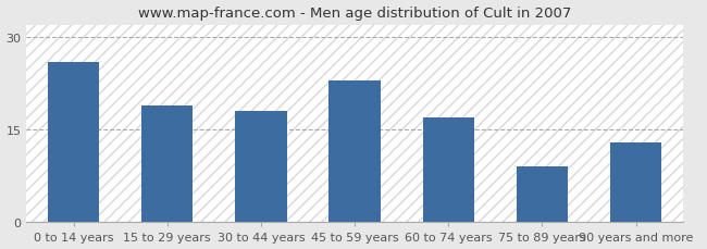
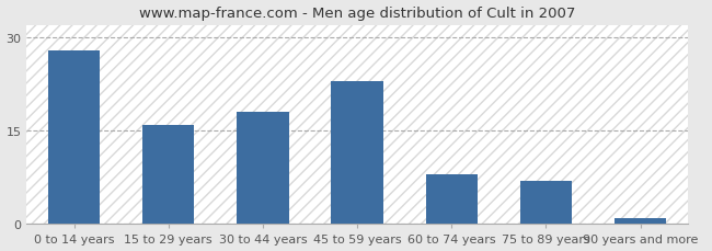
0 to 14 years: 26 -> 28
15 to 29 years: 19 -> 16
60 to 74 years: 17 -> 8
75 to 89 years: 9 -> 7
90 years and more: 13 -> 1
